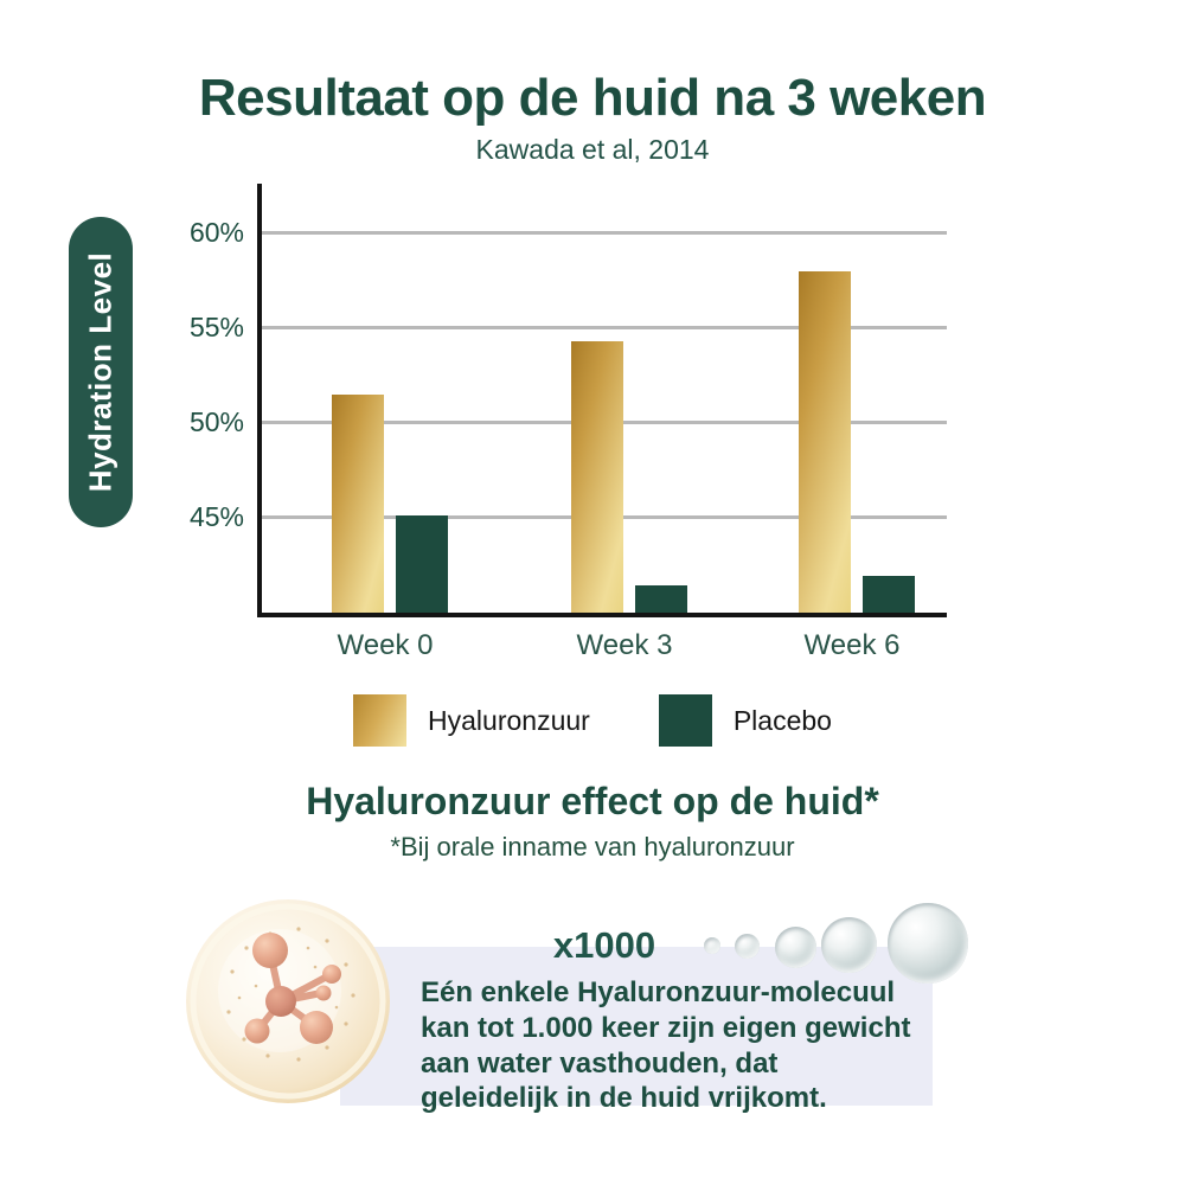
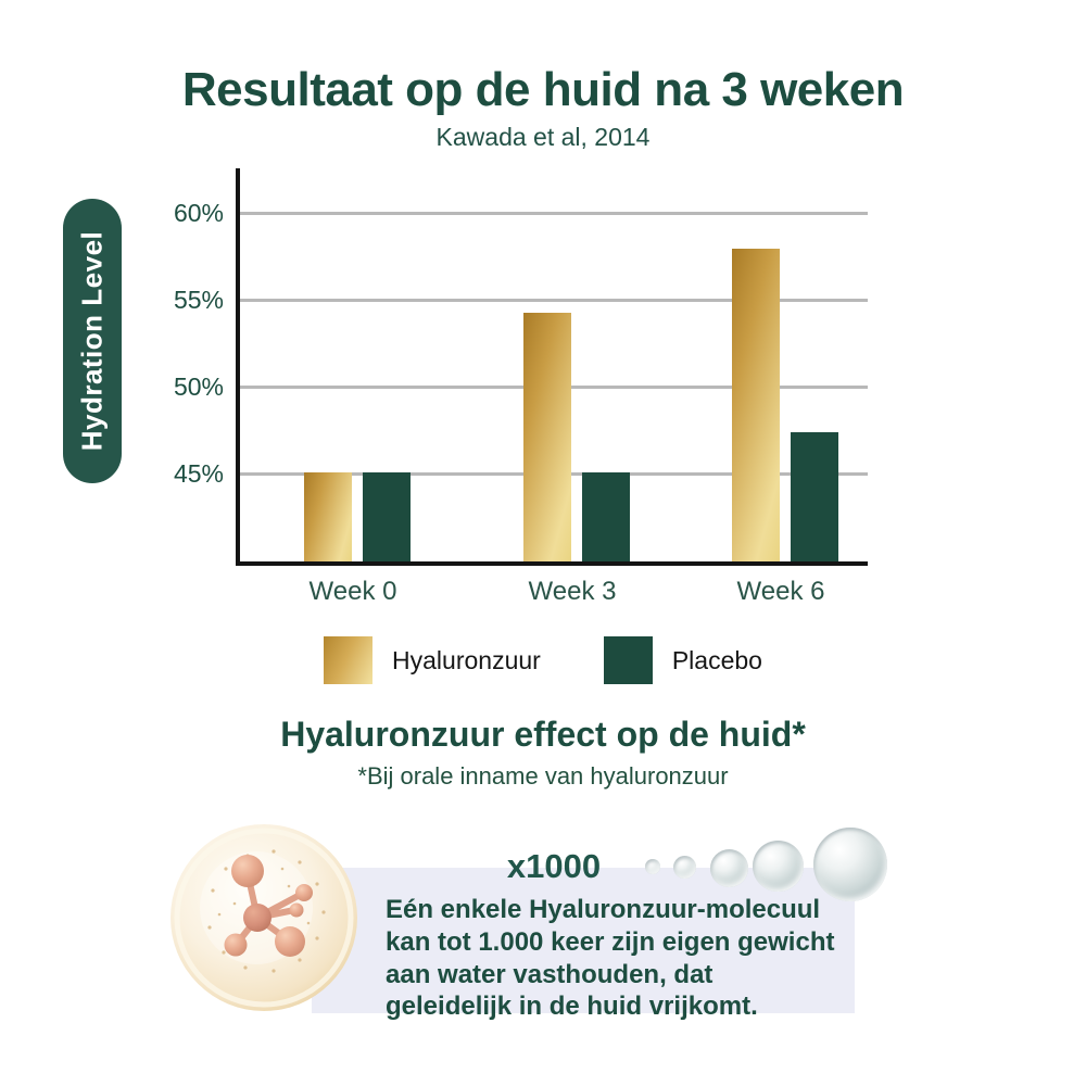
Hyaluronzuur/Week 0: 51.4% -> 45.0%
Placebo/Week 3: 41.3% -> 45.0%
Placebo/Week 6: 41.8% -> 47.3%
